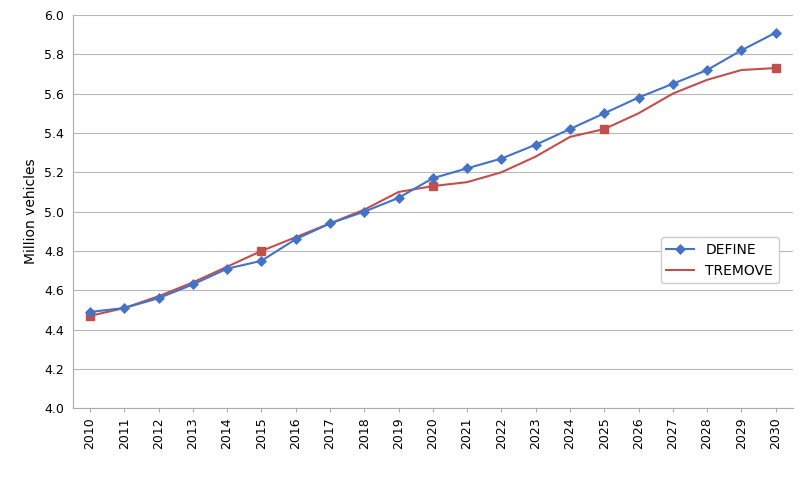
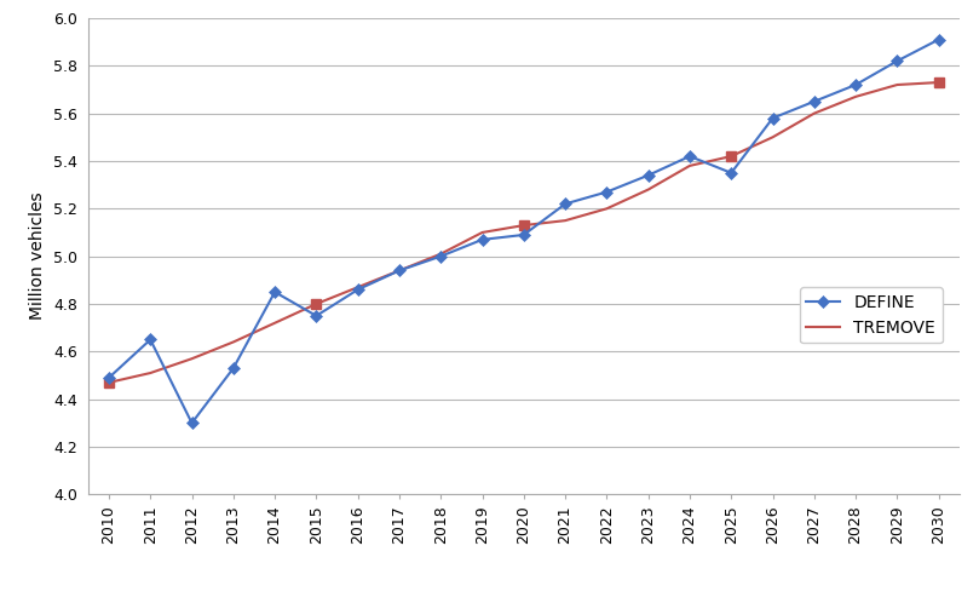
DEFINE/2011: 4.51 -> 4.65
DEFINE/2012: 4.56 -> 4.30
DEFINE/2013: 4.63 -> 4.53
DEFINE/2014: 4.71 -> 4.85
DEFINE/2020: 5.17 -> 5.09
DEFINE/2025: 5.50 -> 5.35
